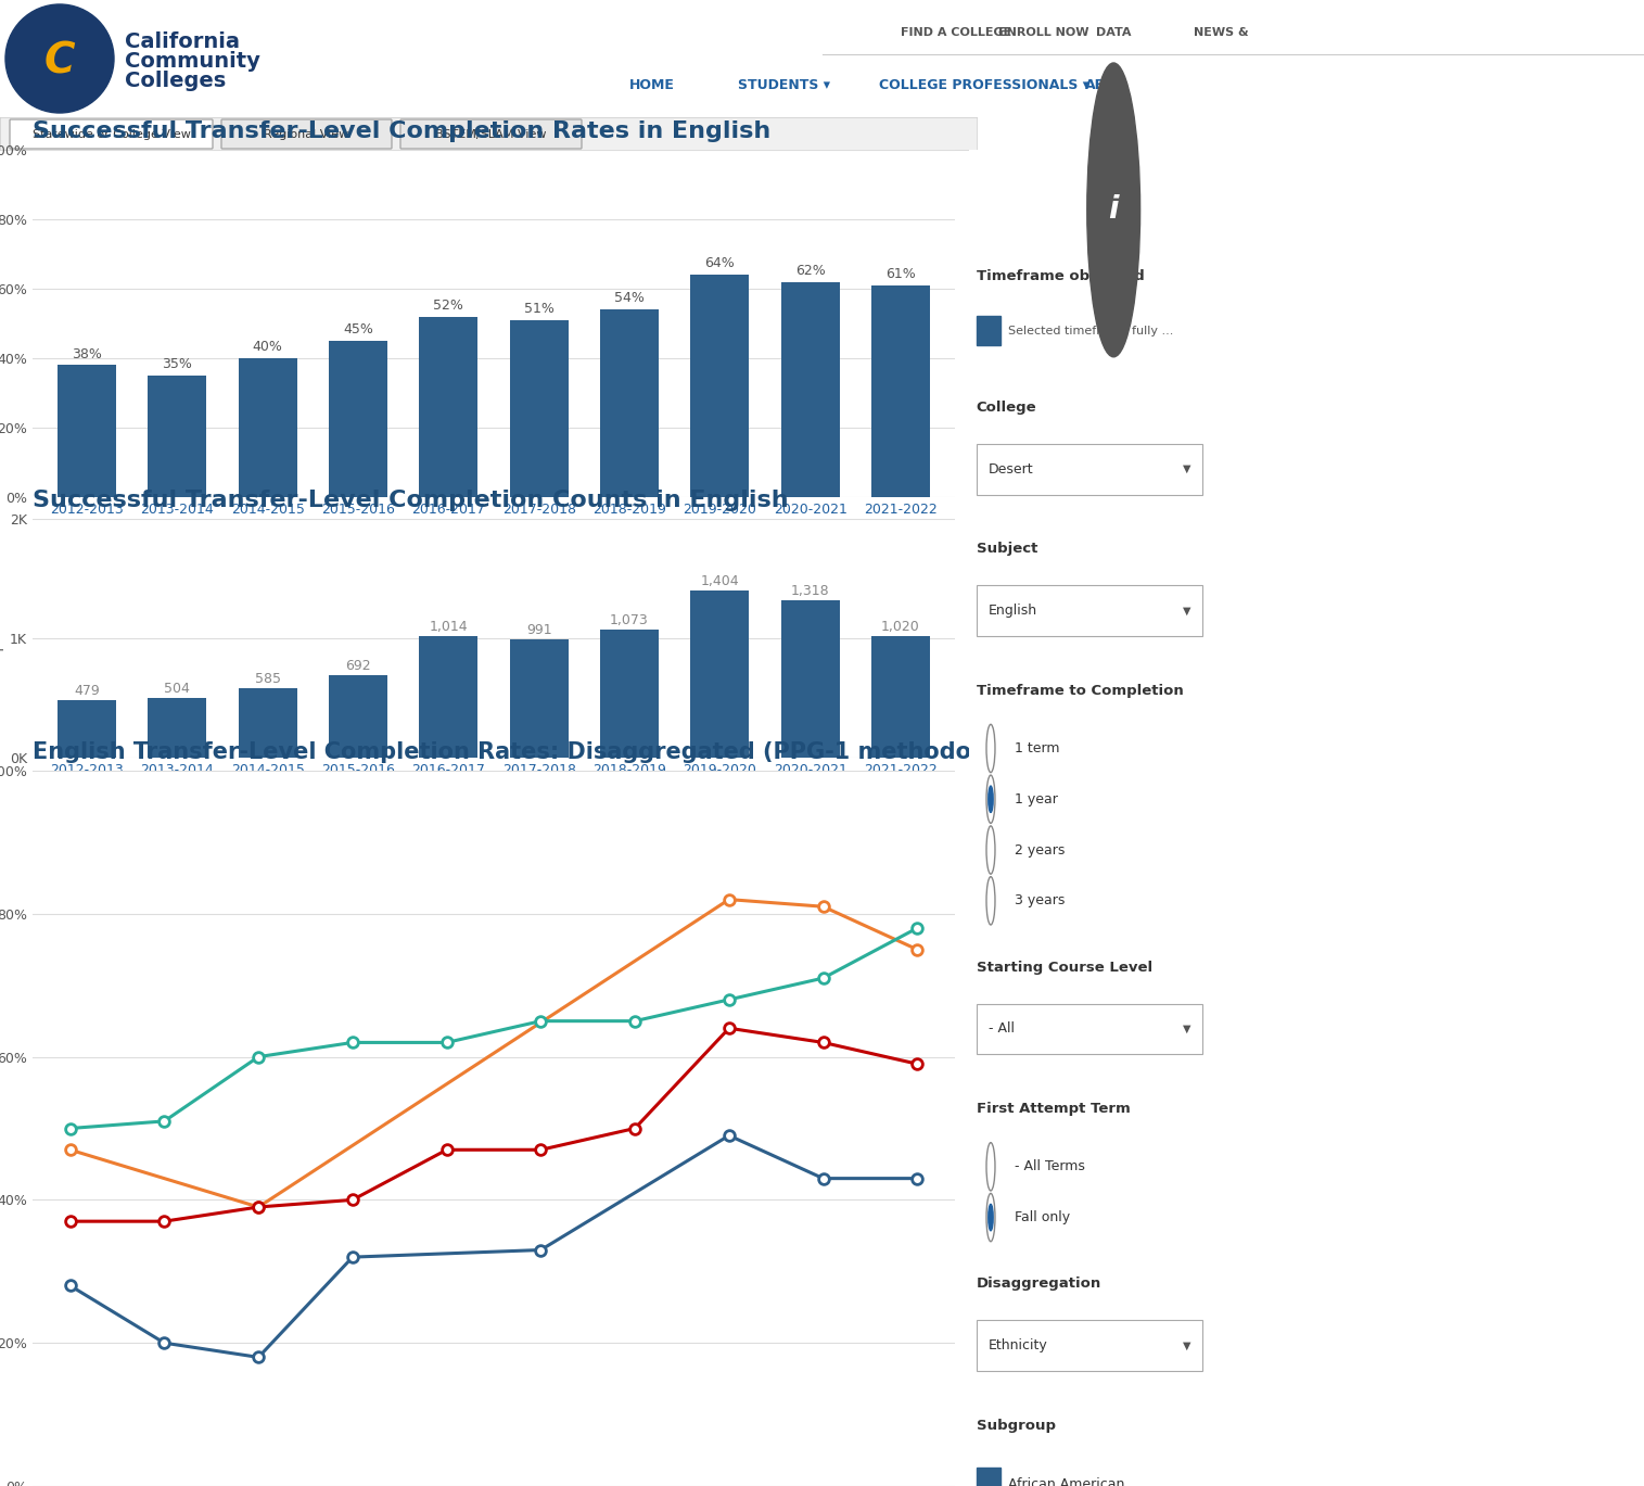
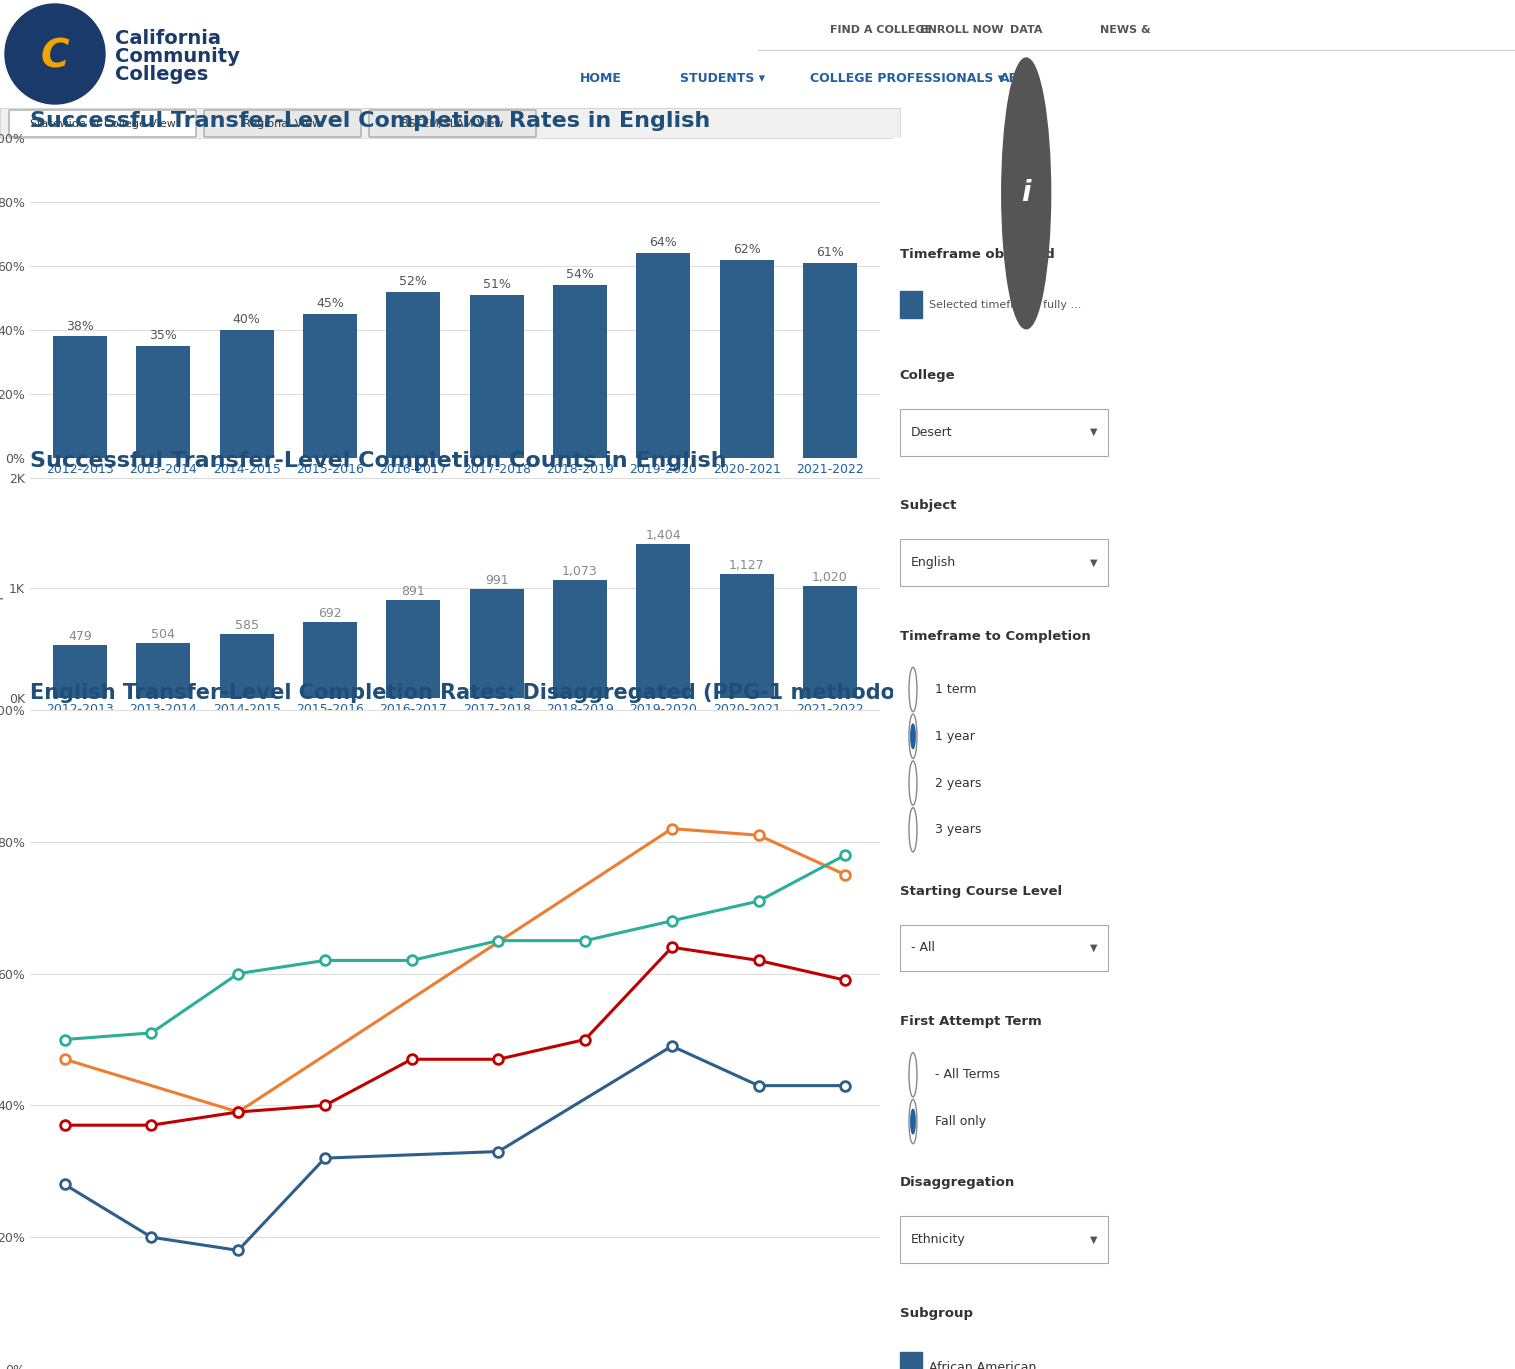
Successful Transfer-Level Completion Counts in English/2016-2017: 1,014 -> 891
Successful Transfer-Level Completion Counts in English/2020-2021: 1,318 -> 1,127
